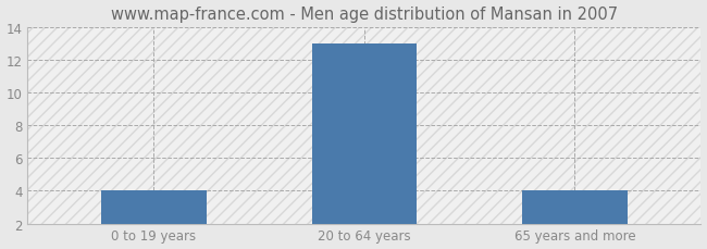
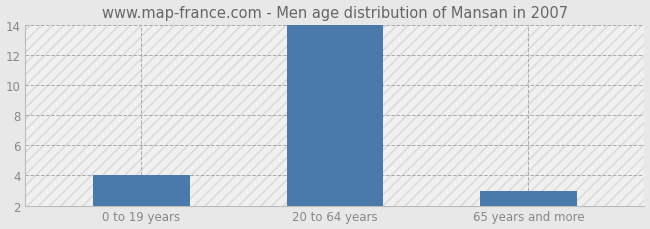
20 to 64 years: 13 -> 14
65 years and more: 4 -> 3
